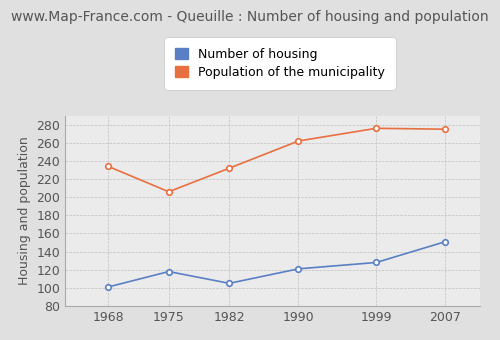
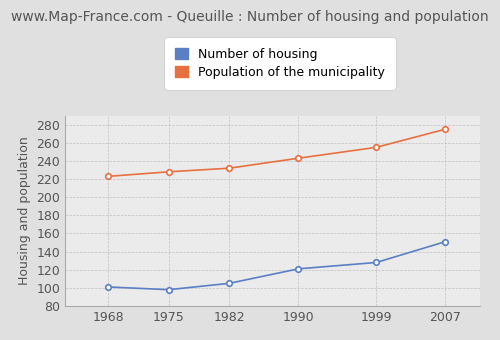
Population of the municipality/1968: 234 -> 223
Number of housing/1975: 118 -> 98
Population of the municipality/1975: 206 -> 228
Population of the municipality/1990: 262 -> 243
Population of the municipality/1999: 276 -> 255
